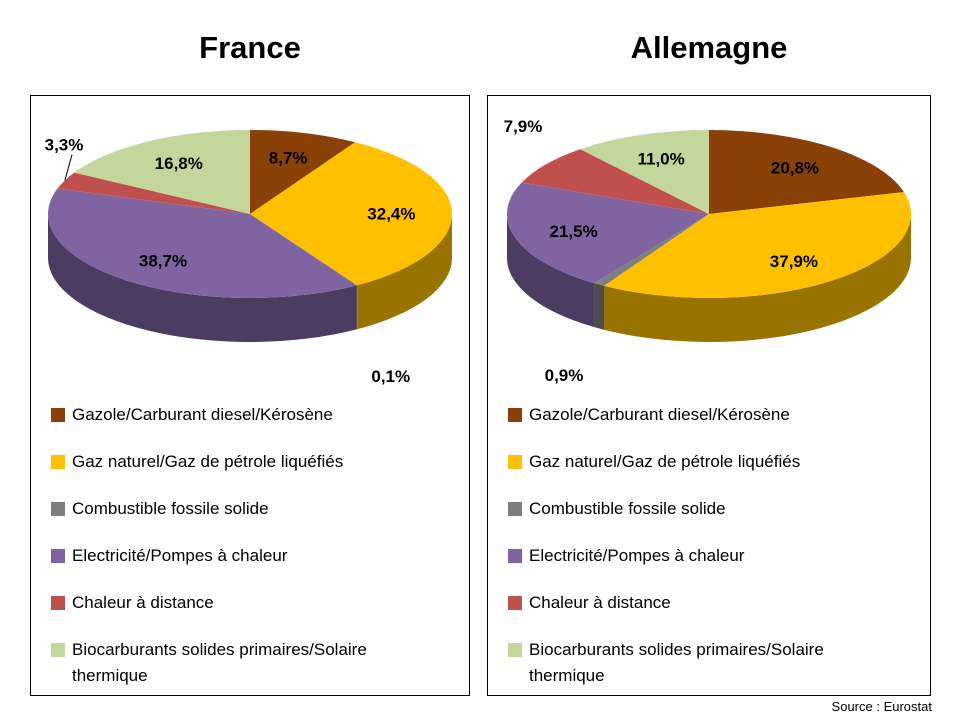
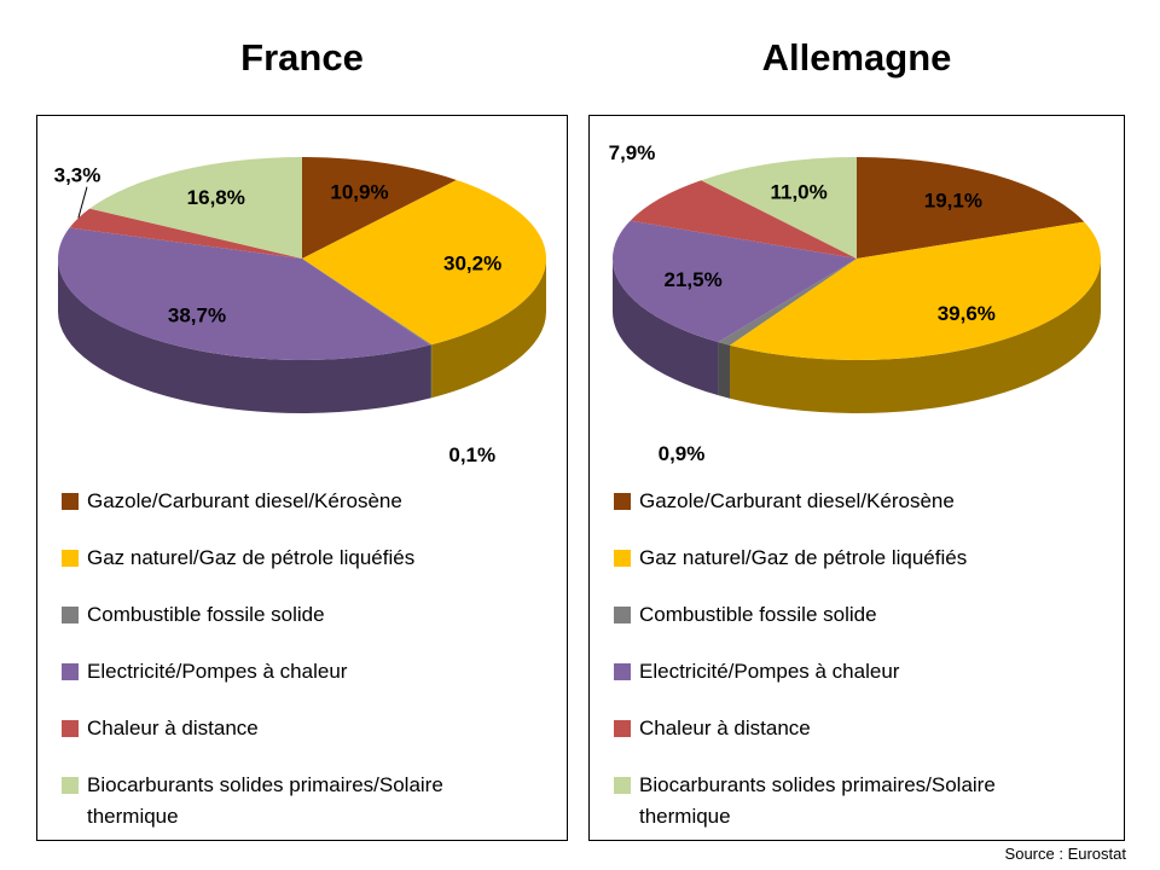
France/Gazole/Carburant diesel/Kérosène: 8,7% -> 10,9%
France/Gaz naturel/Gaz de pétrole liquéfiés: 32,4% -> 30,2%
Allemagne/Gazole/Carburant diesel/Kérosène: 20,8% -> 19,1%
Allemagne/Gaz naturel/Gaz de pétrole liquéfiés: 37,9% -> 39,6%
